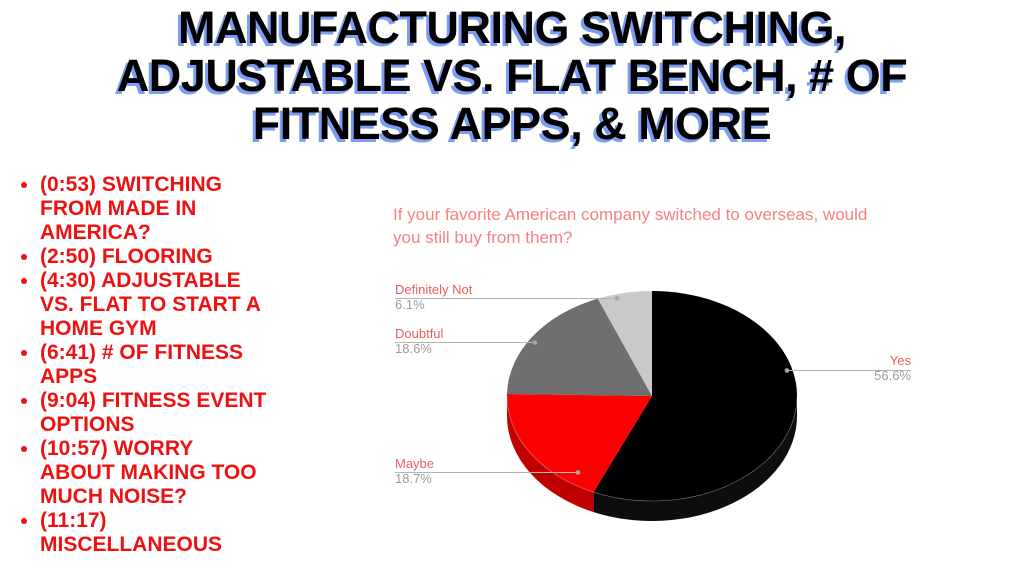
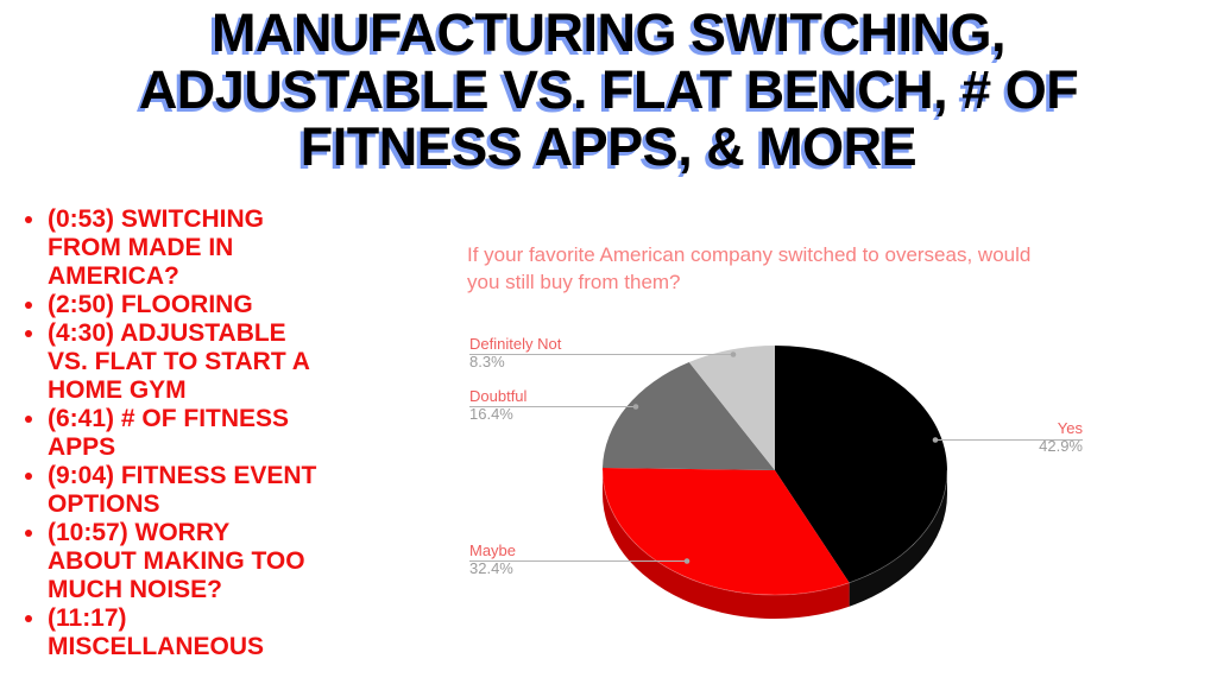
Yes: 56.6% -> 42.9%
Maybe: 18.7% -> 32.4%
Doubtful: 18.6% -> 16.4%
Definitely Not: 6.1% -> 8.3%
